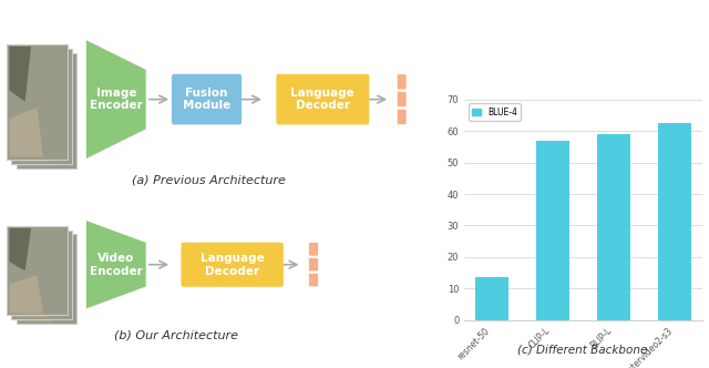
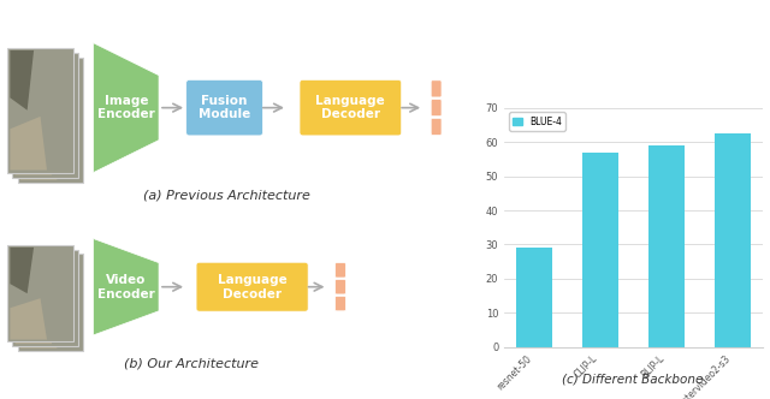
resnet-50: 13.5 -> 29.0
